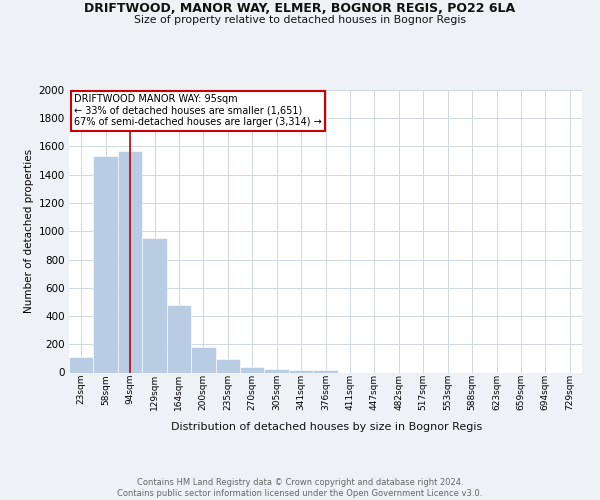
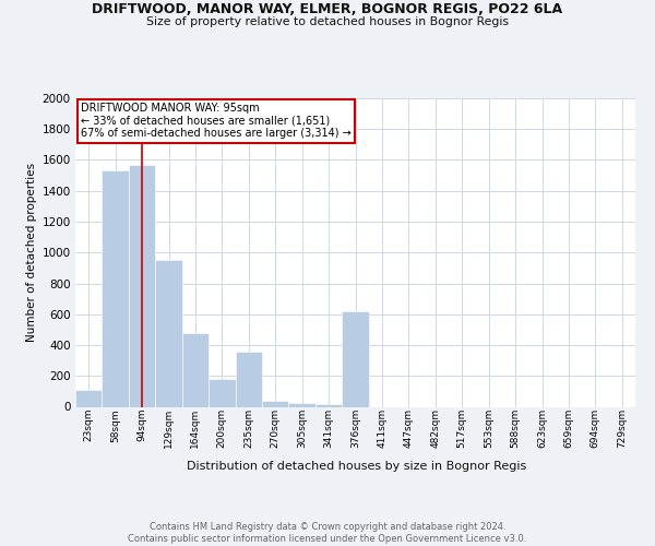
235sqm: 100 -> 360
376sqm: 20 -> 620
